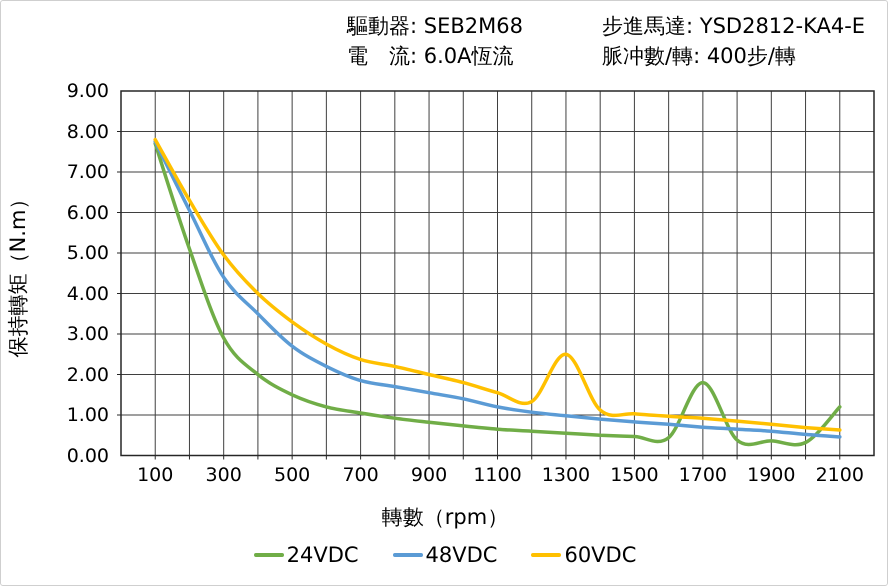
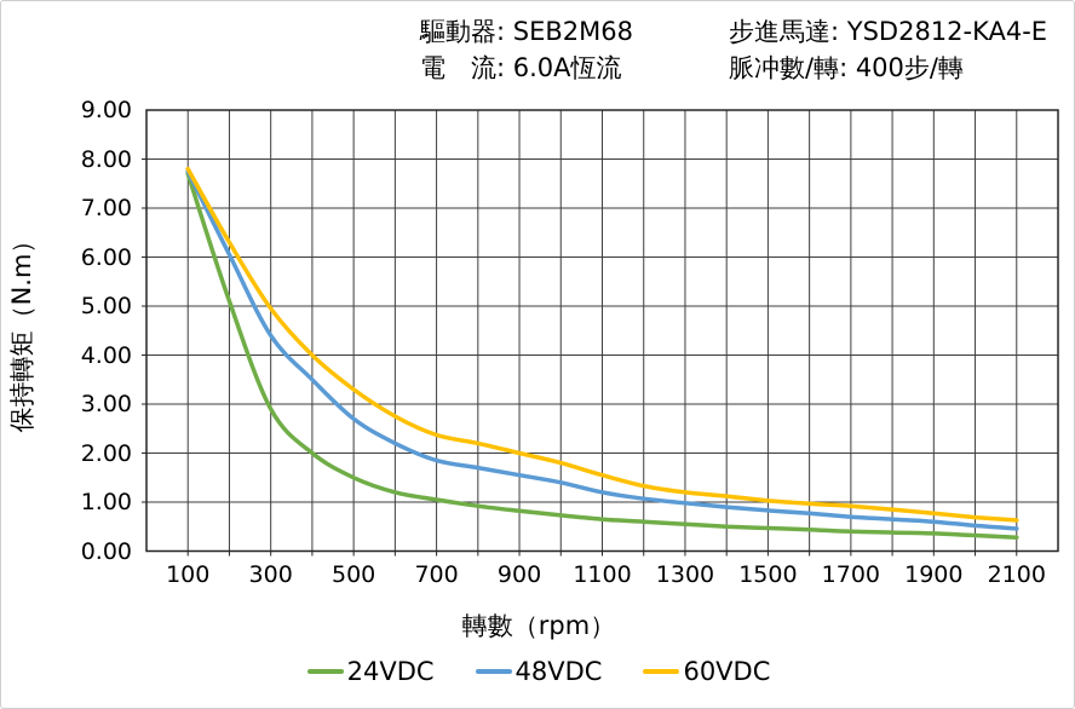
60VDC/1300: 2.5 -> 1.2
24VDC/1700: 1.8 -> 0.4
24VDC/2100: 1.2 -> 0.3
